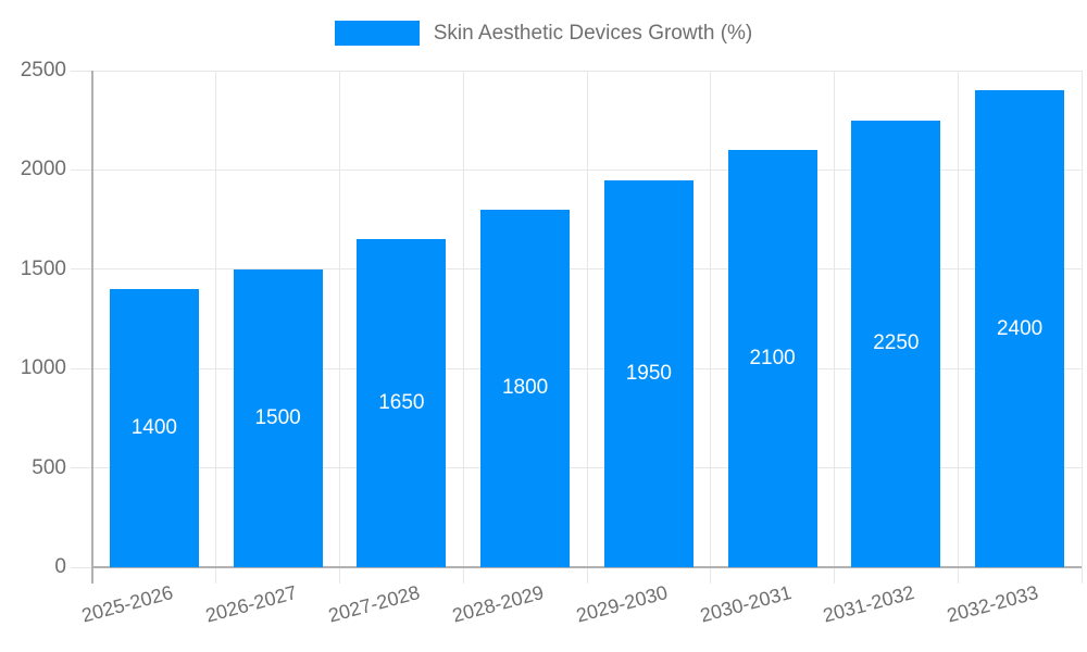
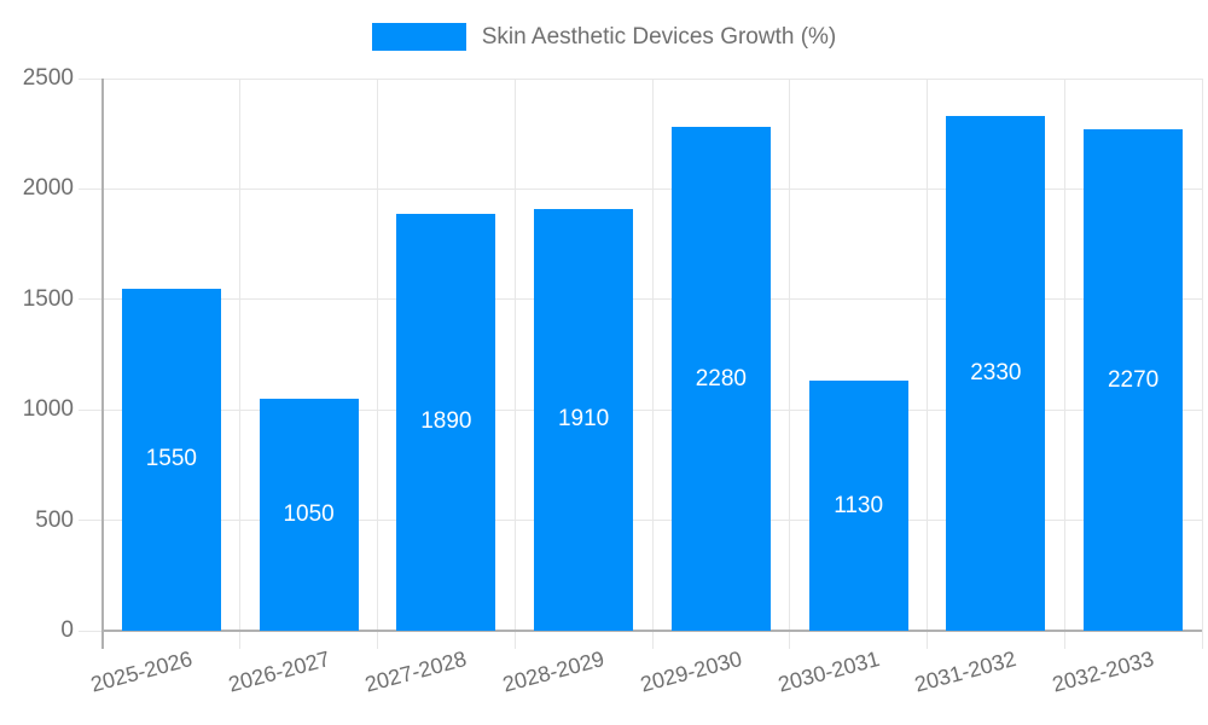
2025-2026: 1400 -> 1550
2026-2027: 1500 -> 1050
2027-2028: 1650 -> 1890
2028-2029: 1800 -> 1910
2029-2030: 1950 -> 2280
2030-2031: 2100 -> 1130
2031-2032: 2250 -> 2330
2032-2033: 2400 -> 2270
